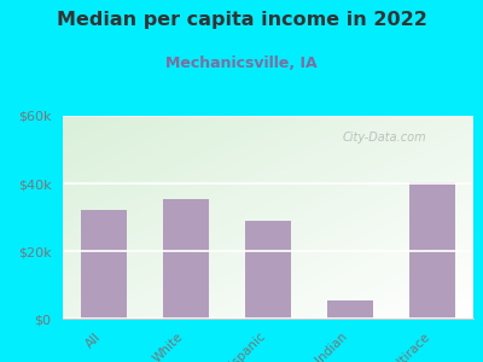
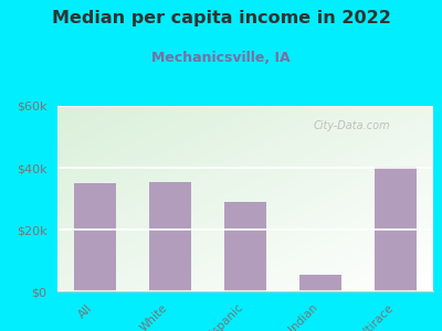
All: $32.0k -> $35.0k
